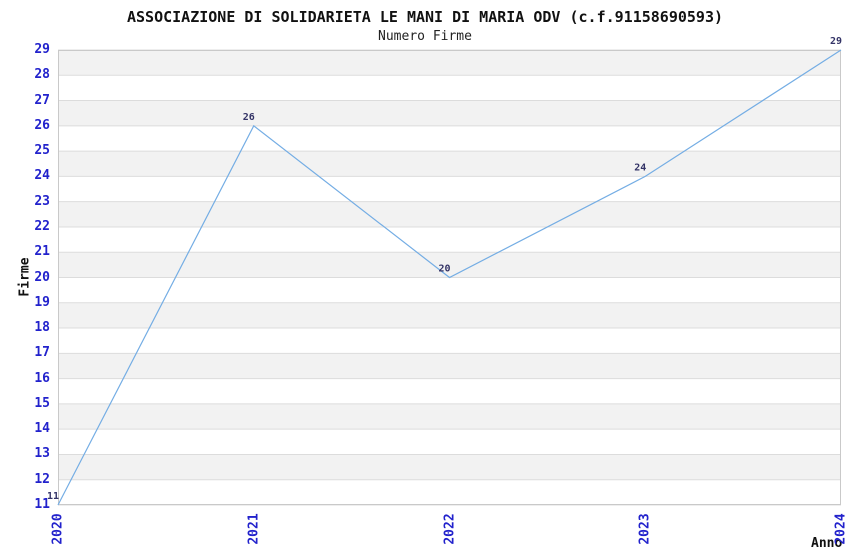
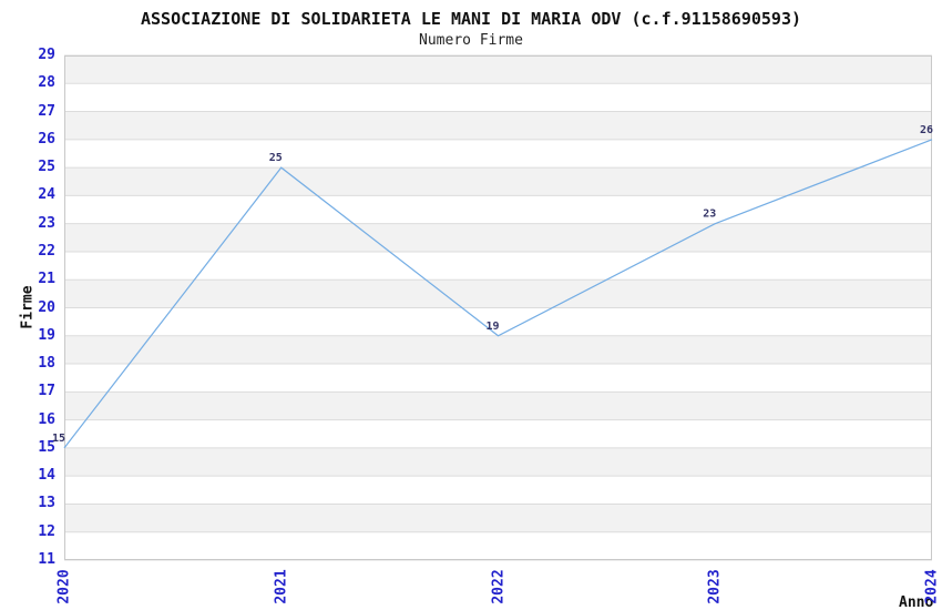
2020: 11 -> 15
2021: 26 -> 25
2022: 20 -> 19
2023: 24 -> 23
2024: 29 -> 26
